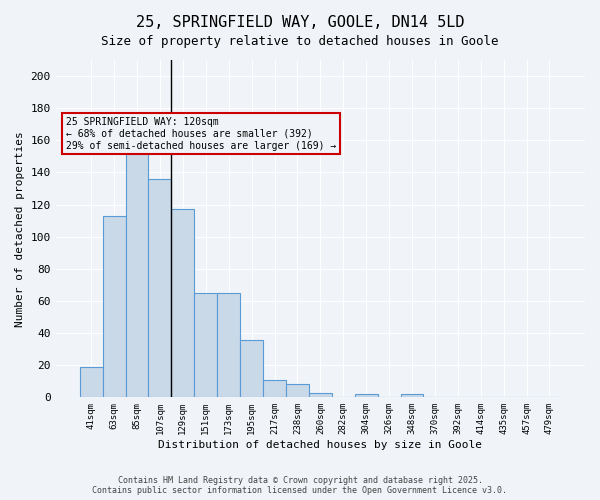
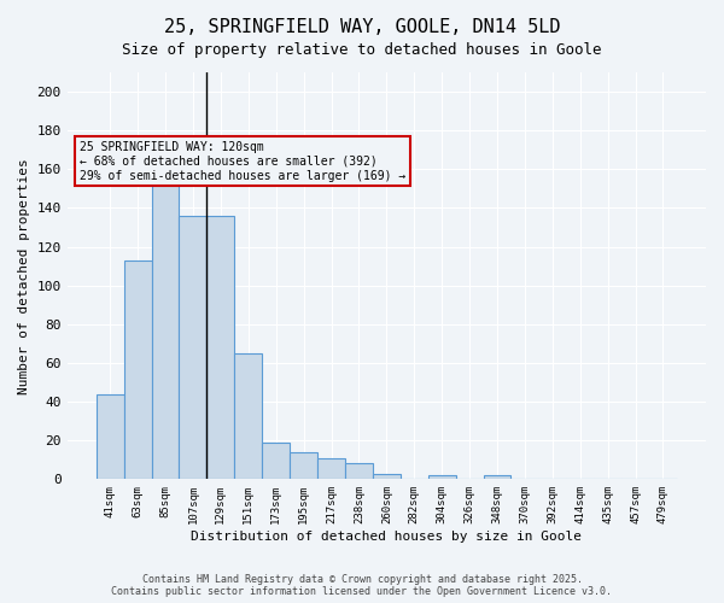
41sqm: 19 -> 44
129sqm: 117 -> 136
173sqm: 65 -> 19
195sqm: 36 -> 14
